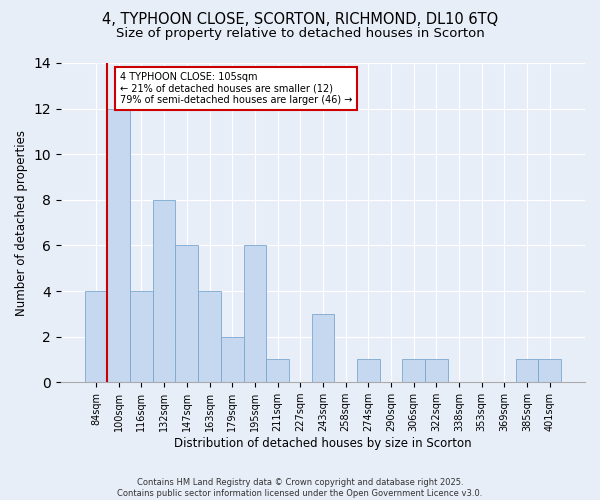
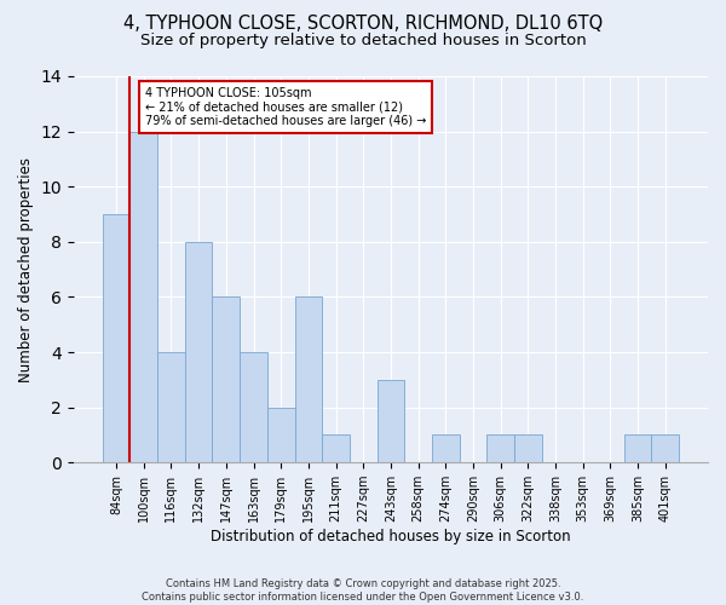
84sqm: 4 -> 9
